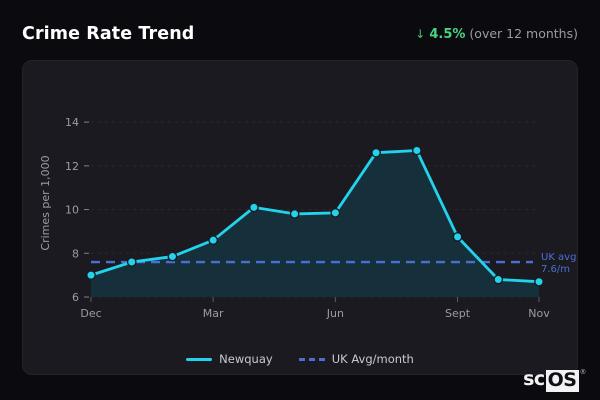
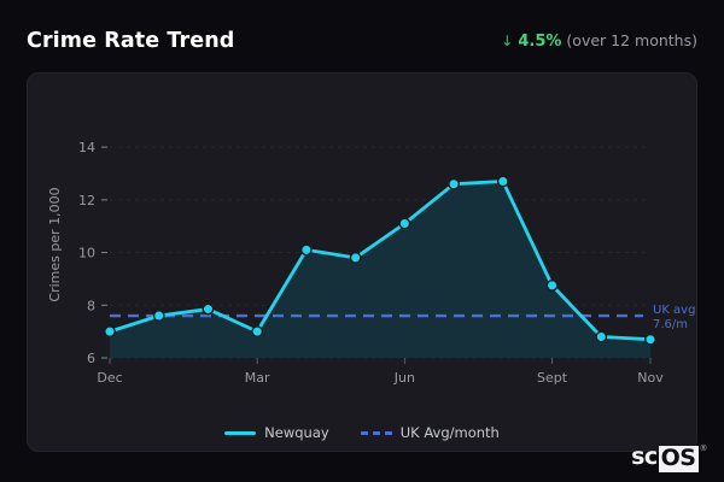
Mar: 8.6 -> 7.0
Jun: 9.8 -> 11.1
